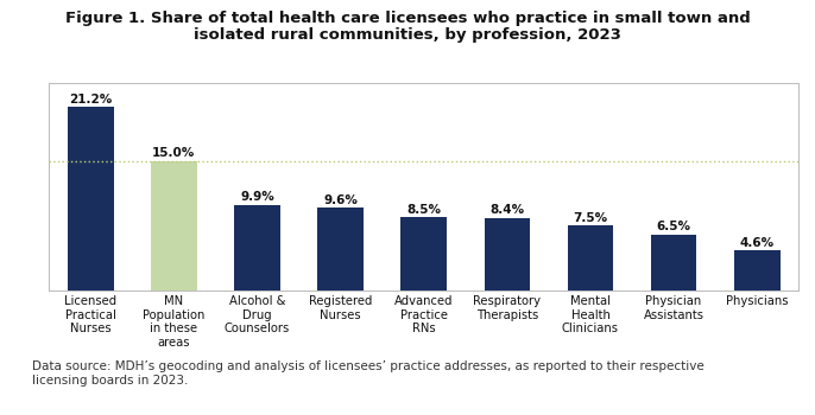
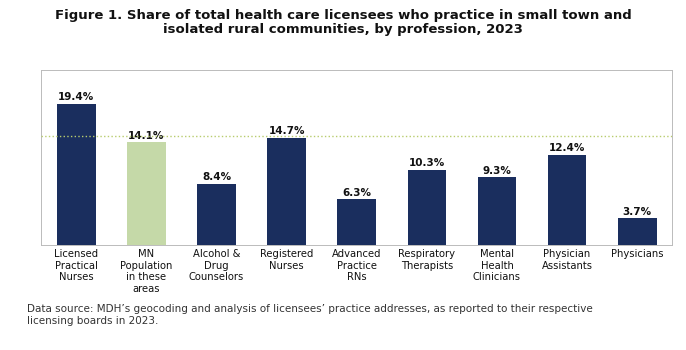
Licensed Practical Nurses: 21.2% -> 19.4%
MN Population in these areas: 15.0% -> 14.1%
Alcohol & Drug Counselors: 9.9% -> 8.4%
Registered Nurses: 9.6% -> 14.7%
Advanced Practice RNs: 8.5% -> 6.3%
Respiratory Therapists: 8.4% -> 10.3%
Mental Health Clinicians: 7.5% -> 9.3%
Physician Assistants: 6.5% -> 12.4%
Physicians: 4.6% -> 3.7%
